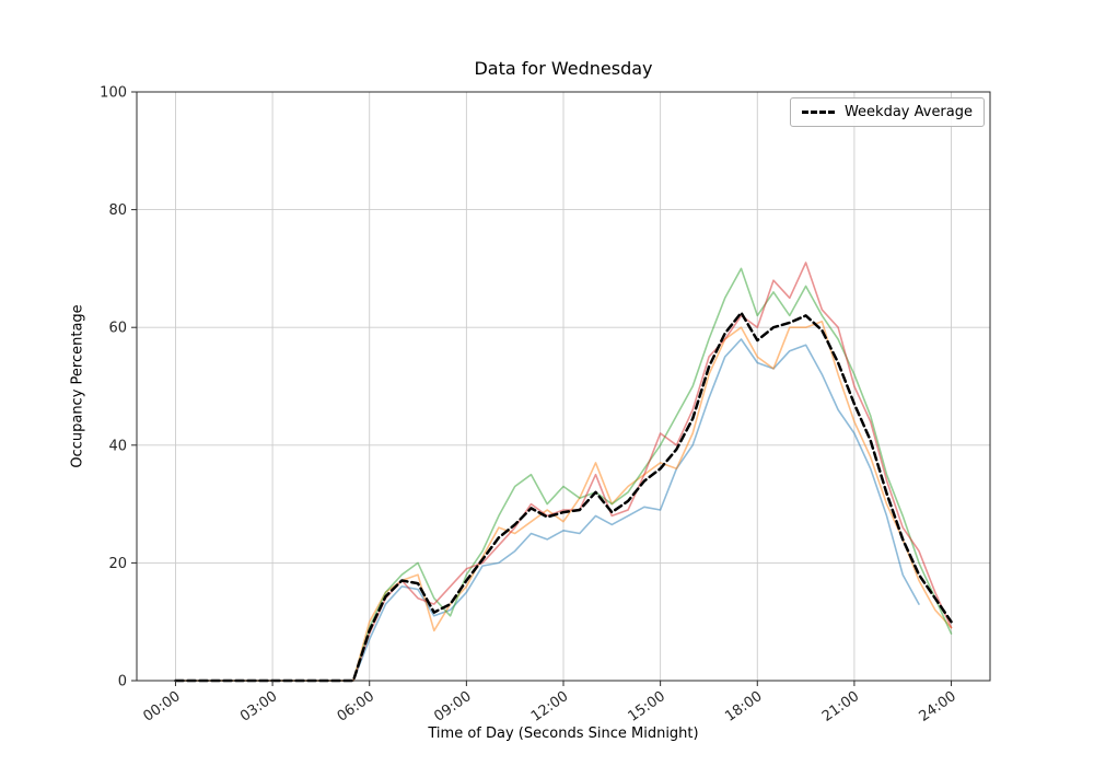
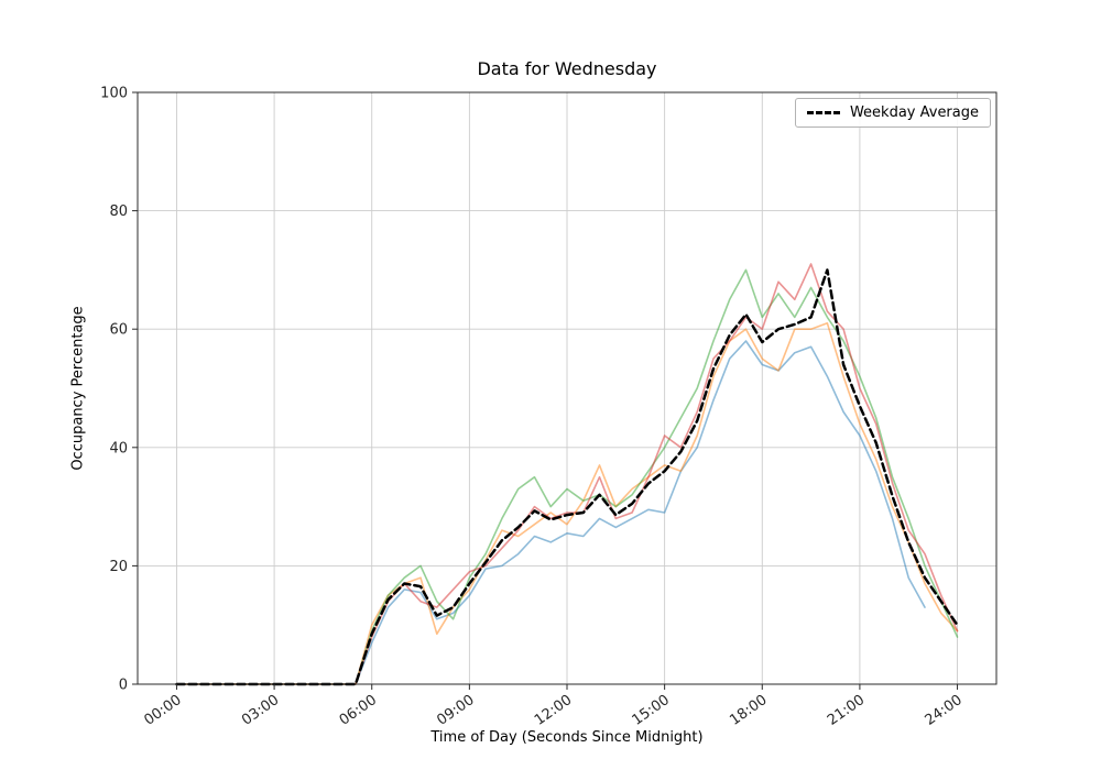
Weekday Average/20: 60 -> 70
